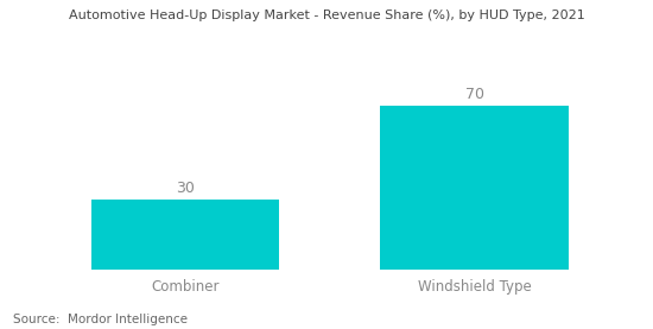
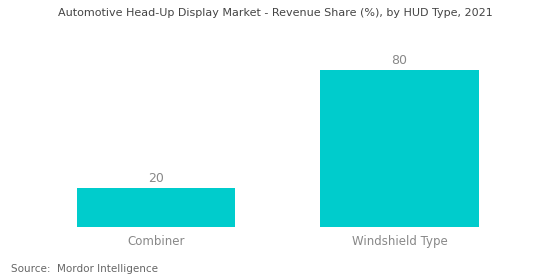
Combiner: 30 -> 20
Windshield Type: 70 -> 80
